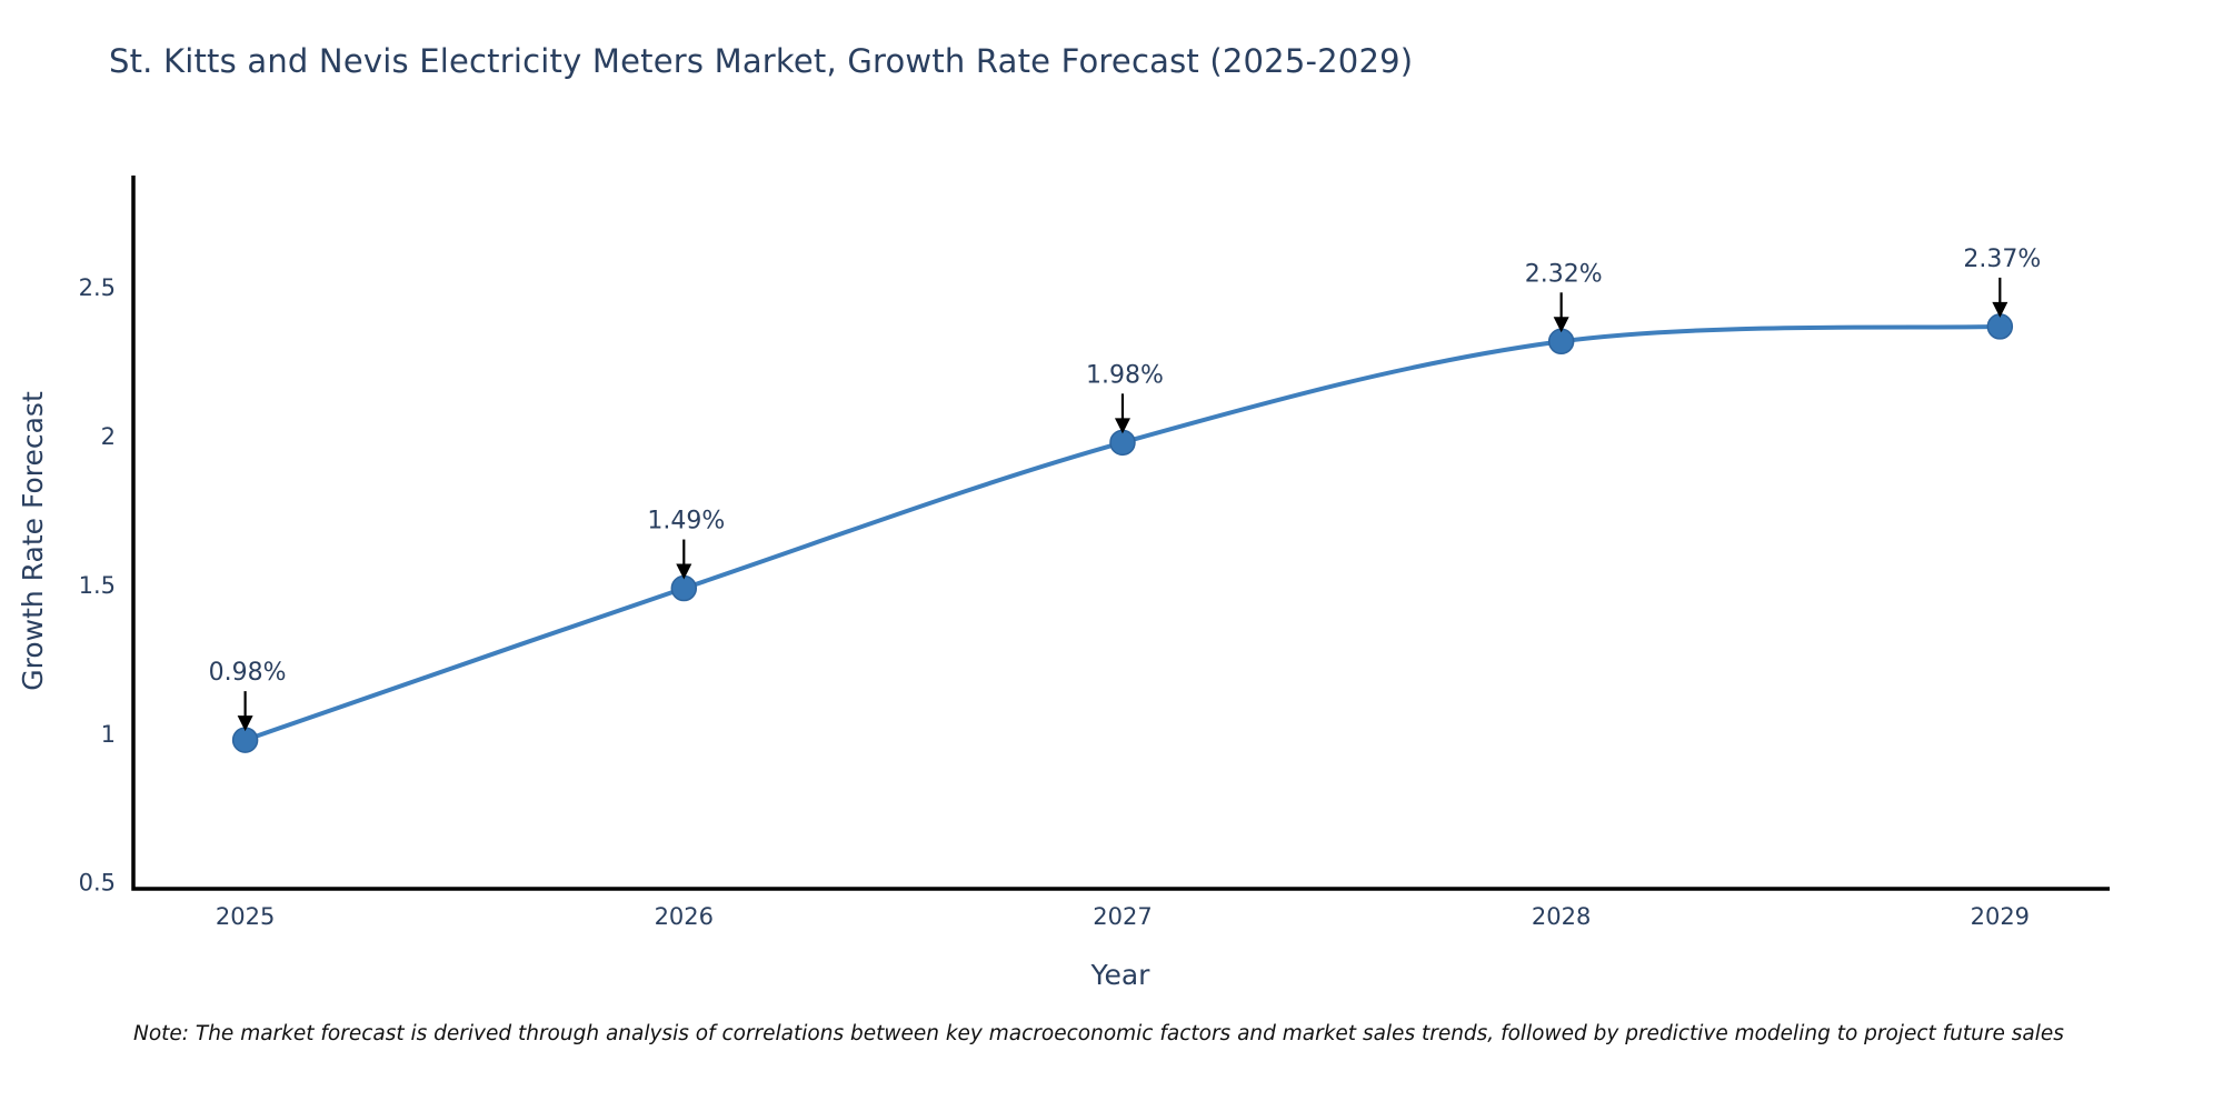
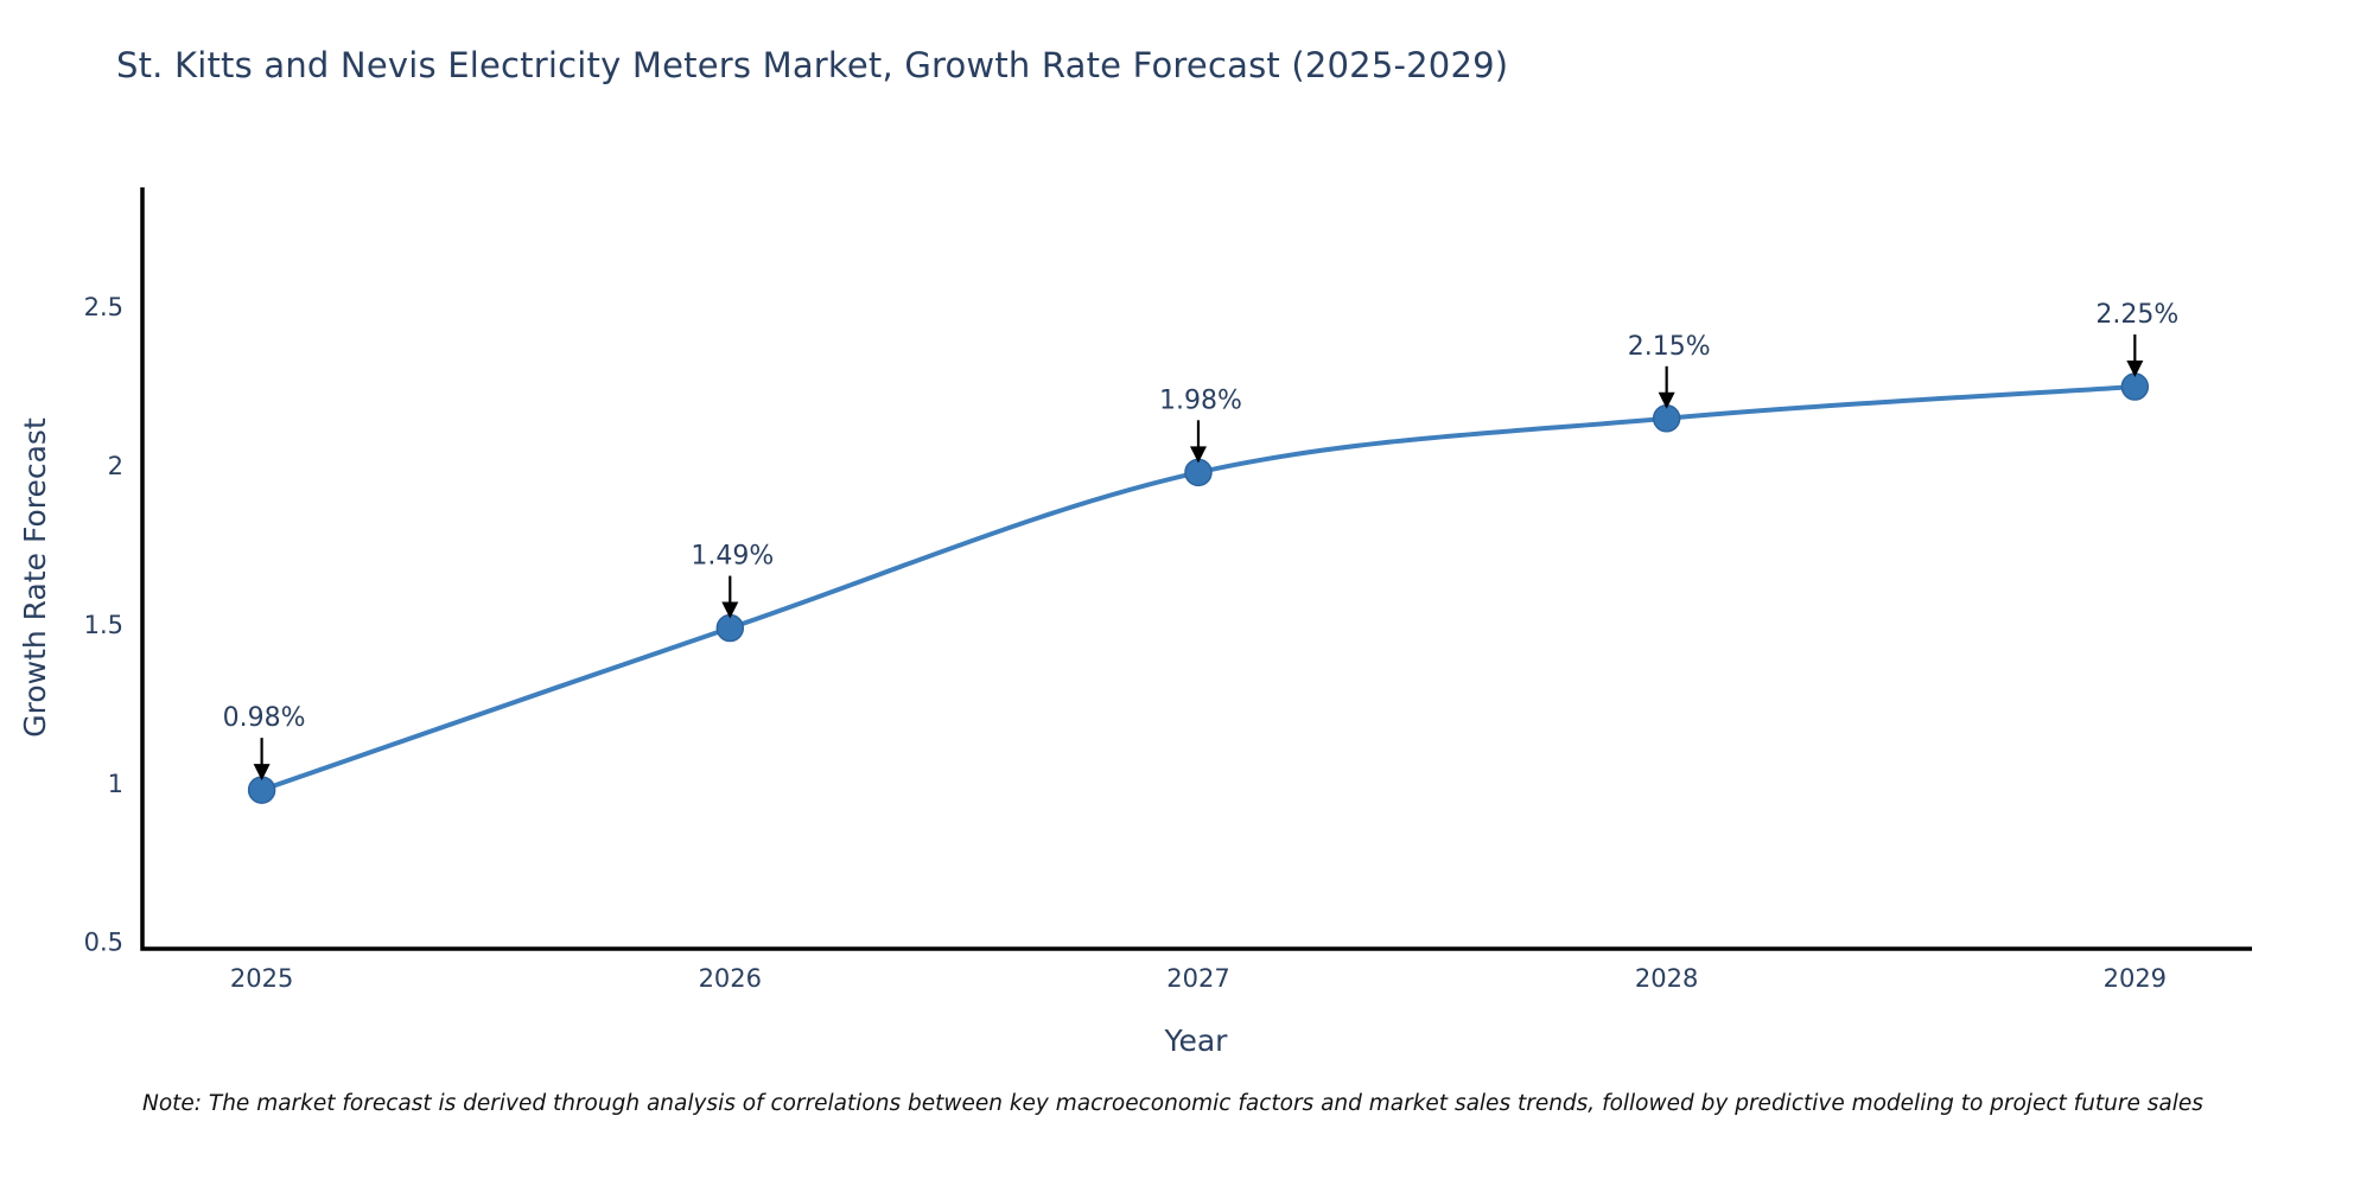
2028: 2.32% -> 2.15%
2029: 2.37% -> 2.25%
